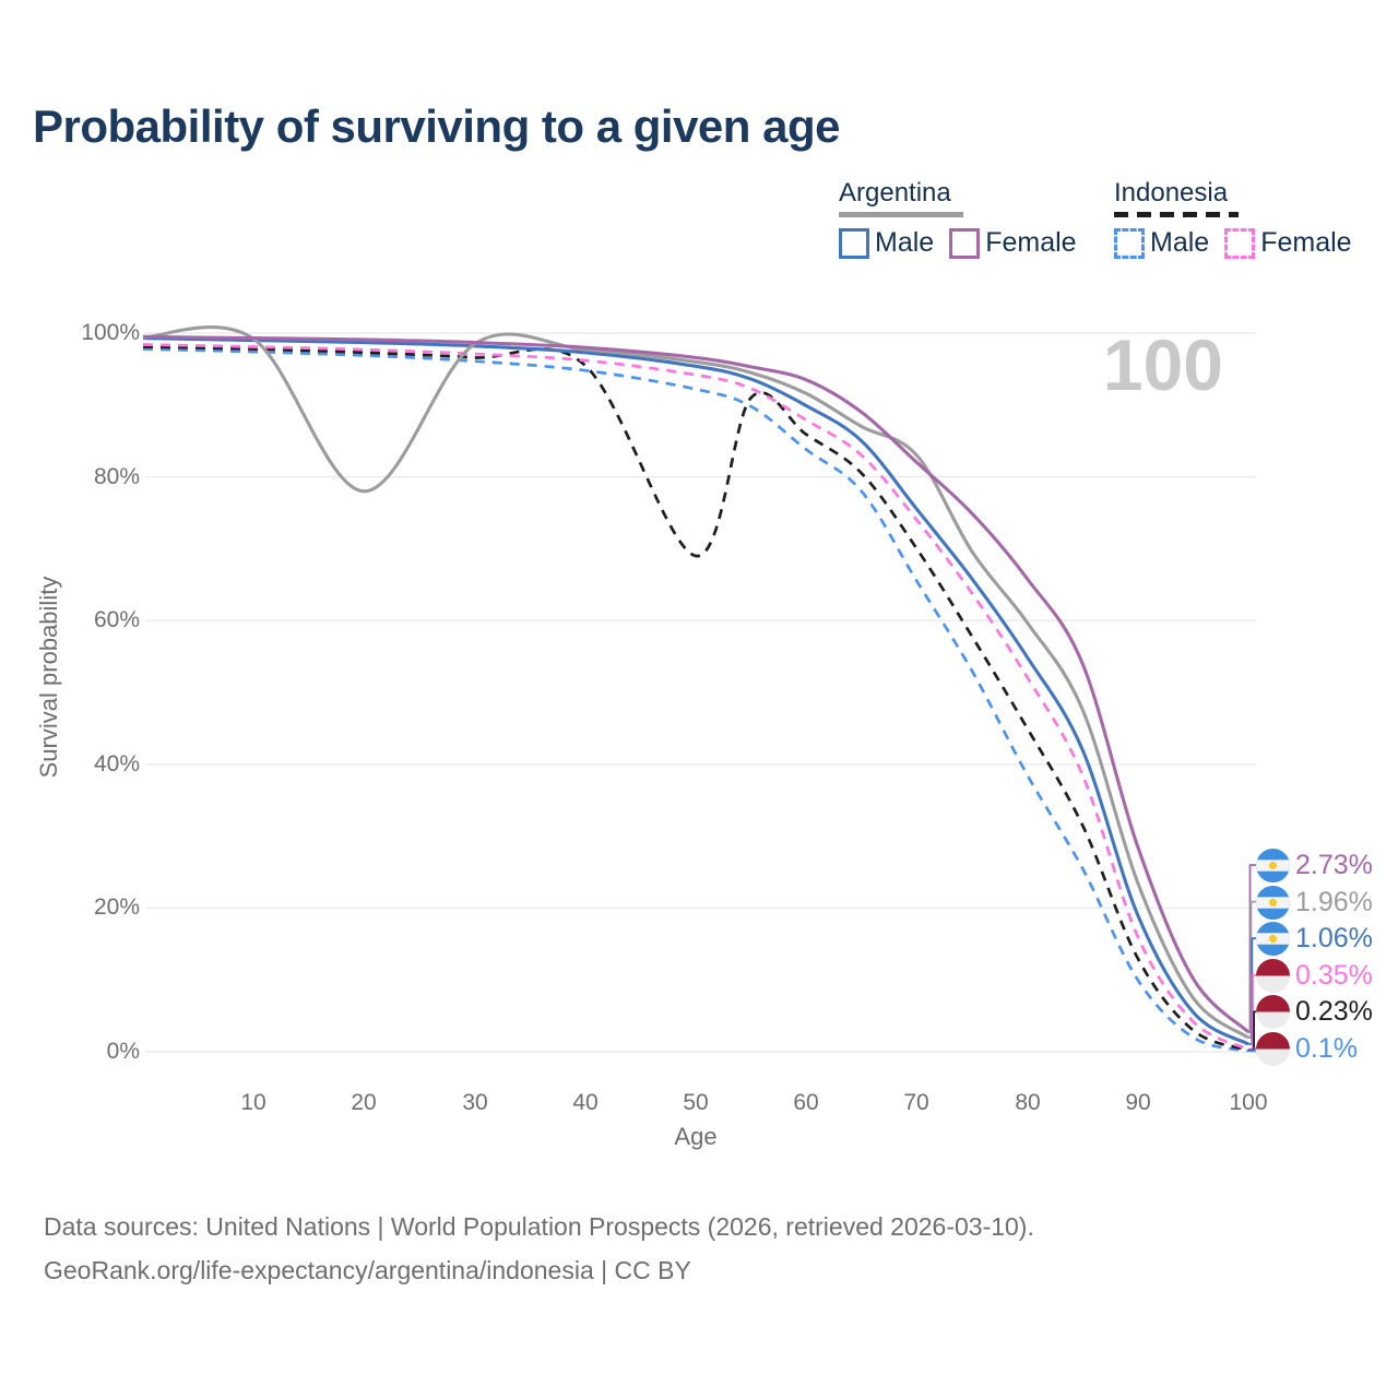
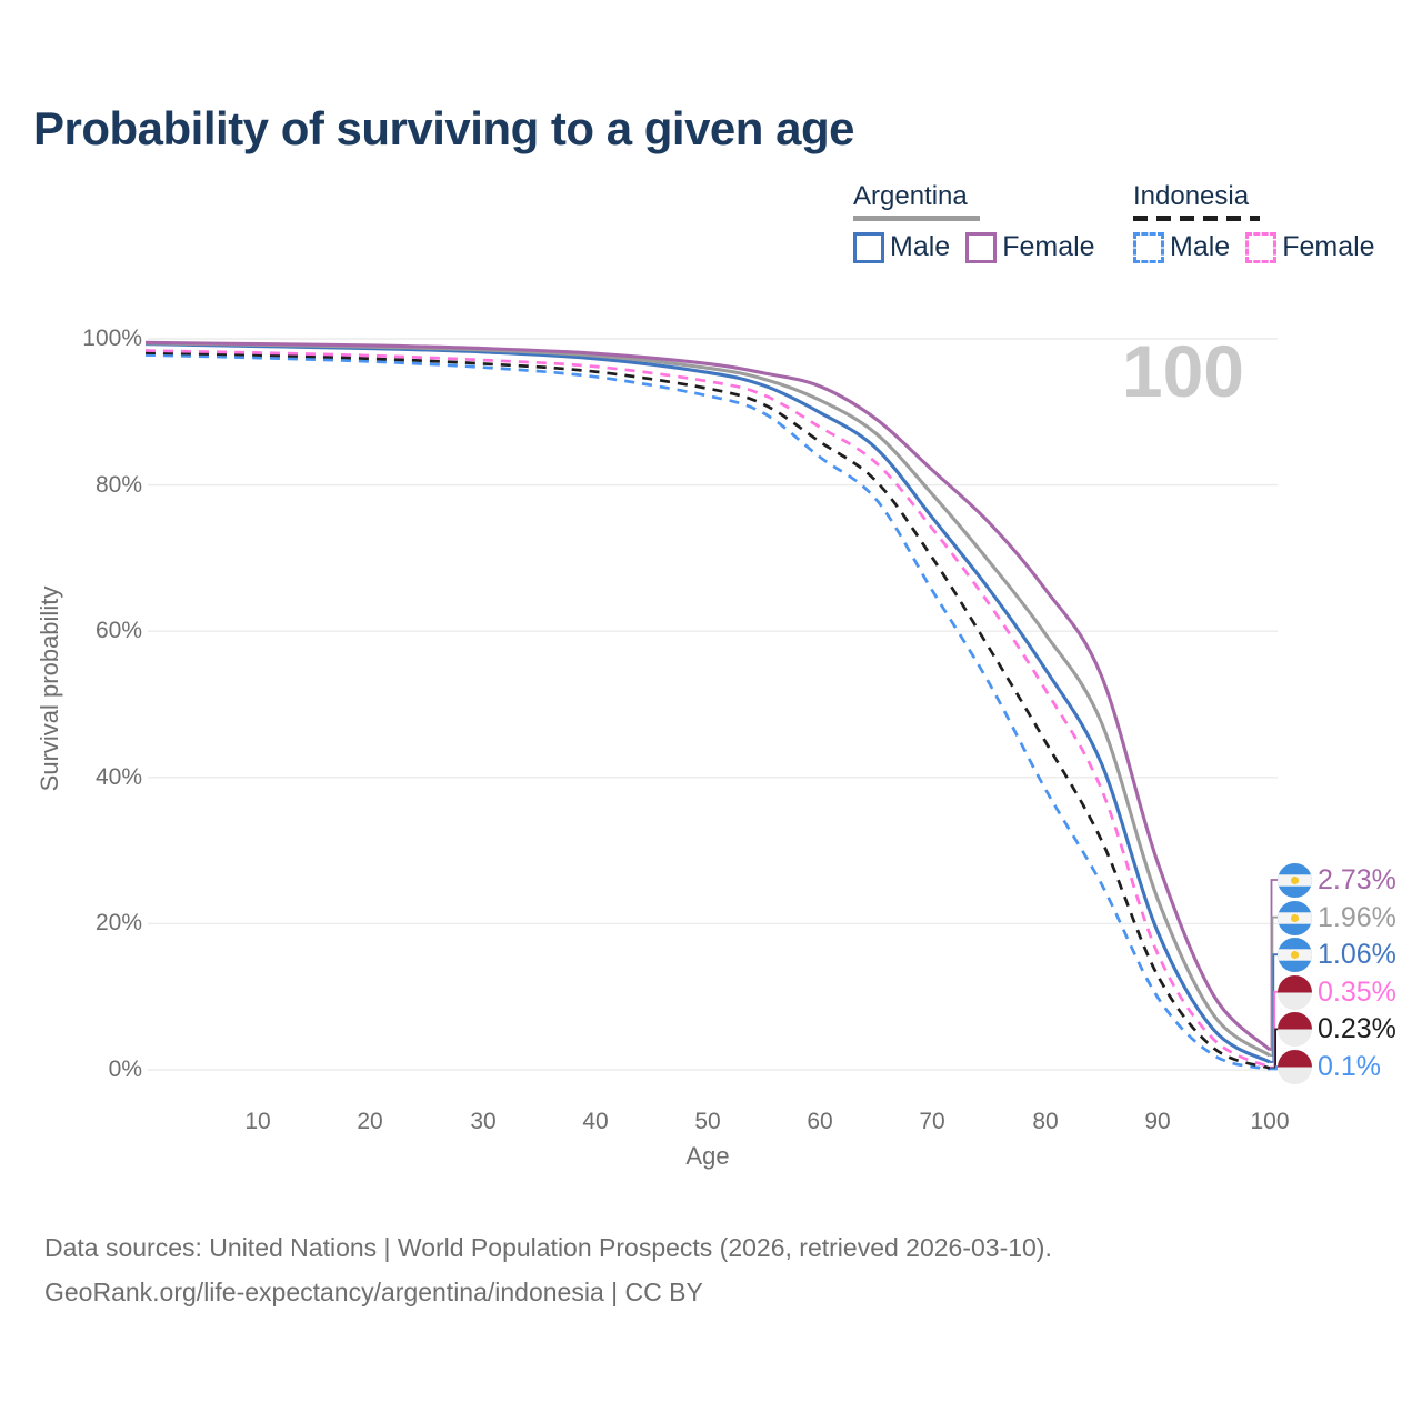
Argentina/20: 78% -> 99%
Indonesia/50: 69% -> 93%
Argentina/70: 83% -> 79%
